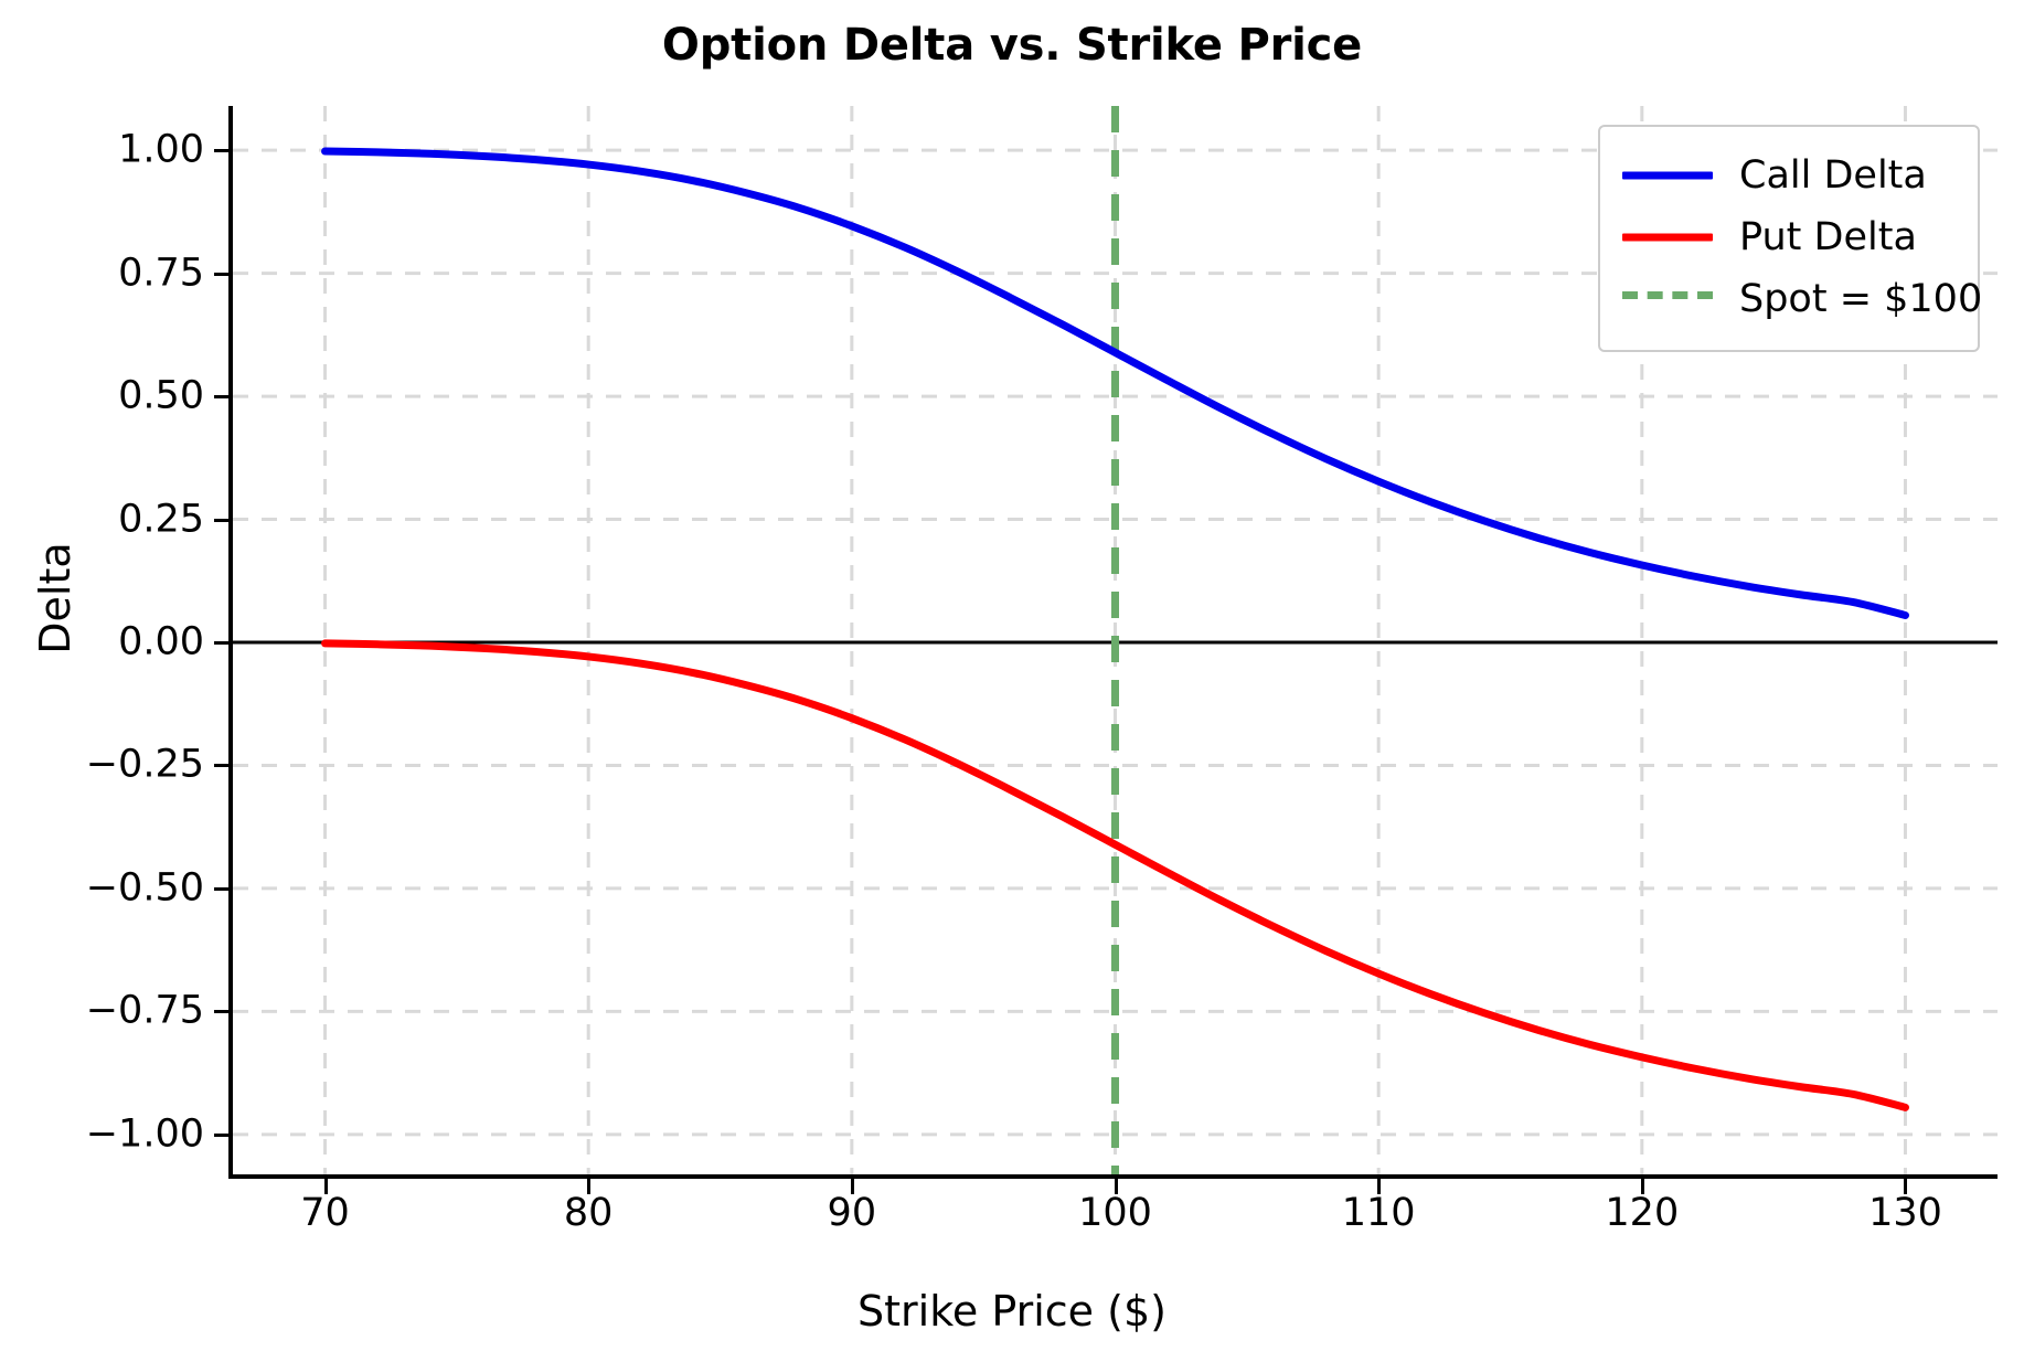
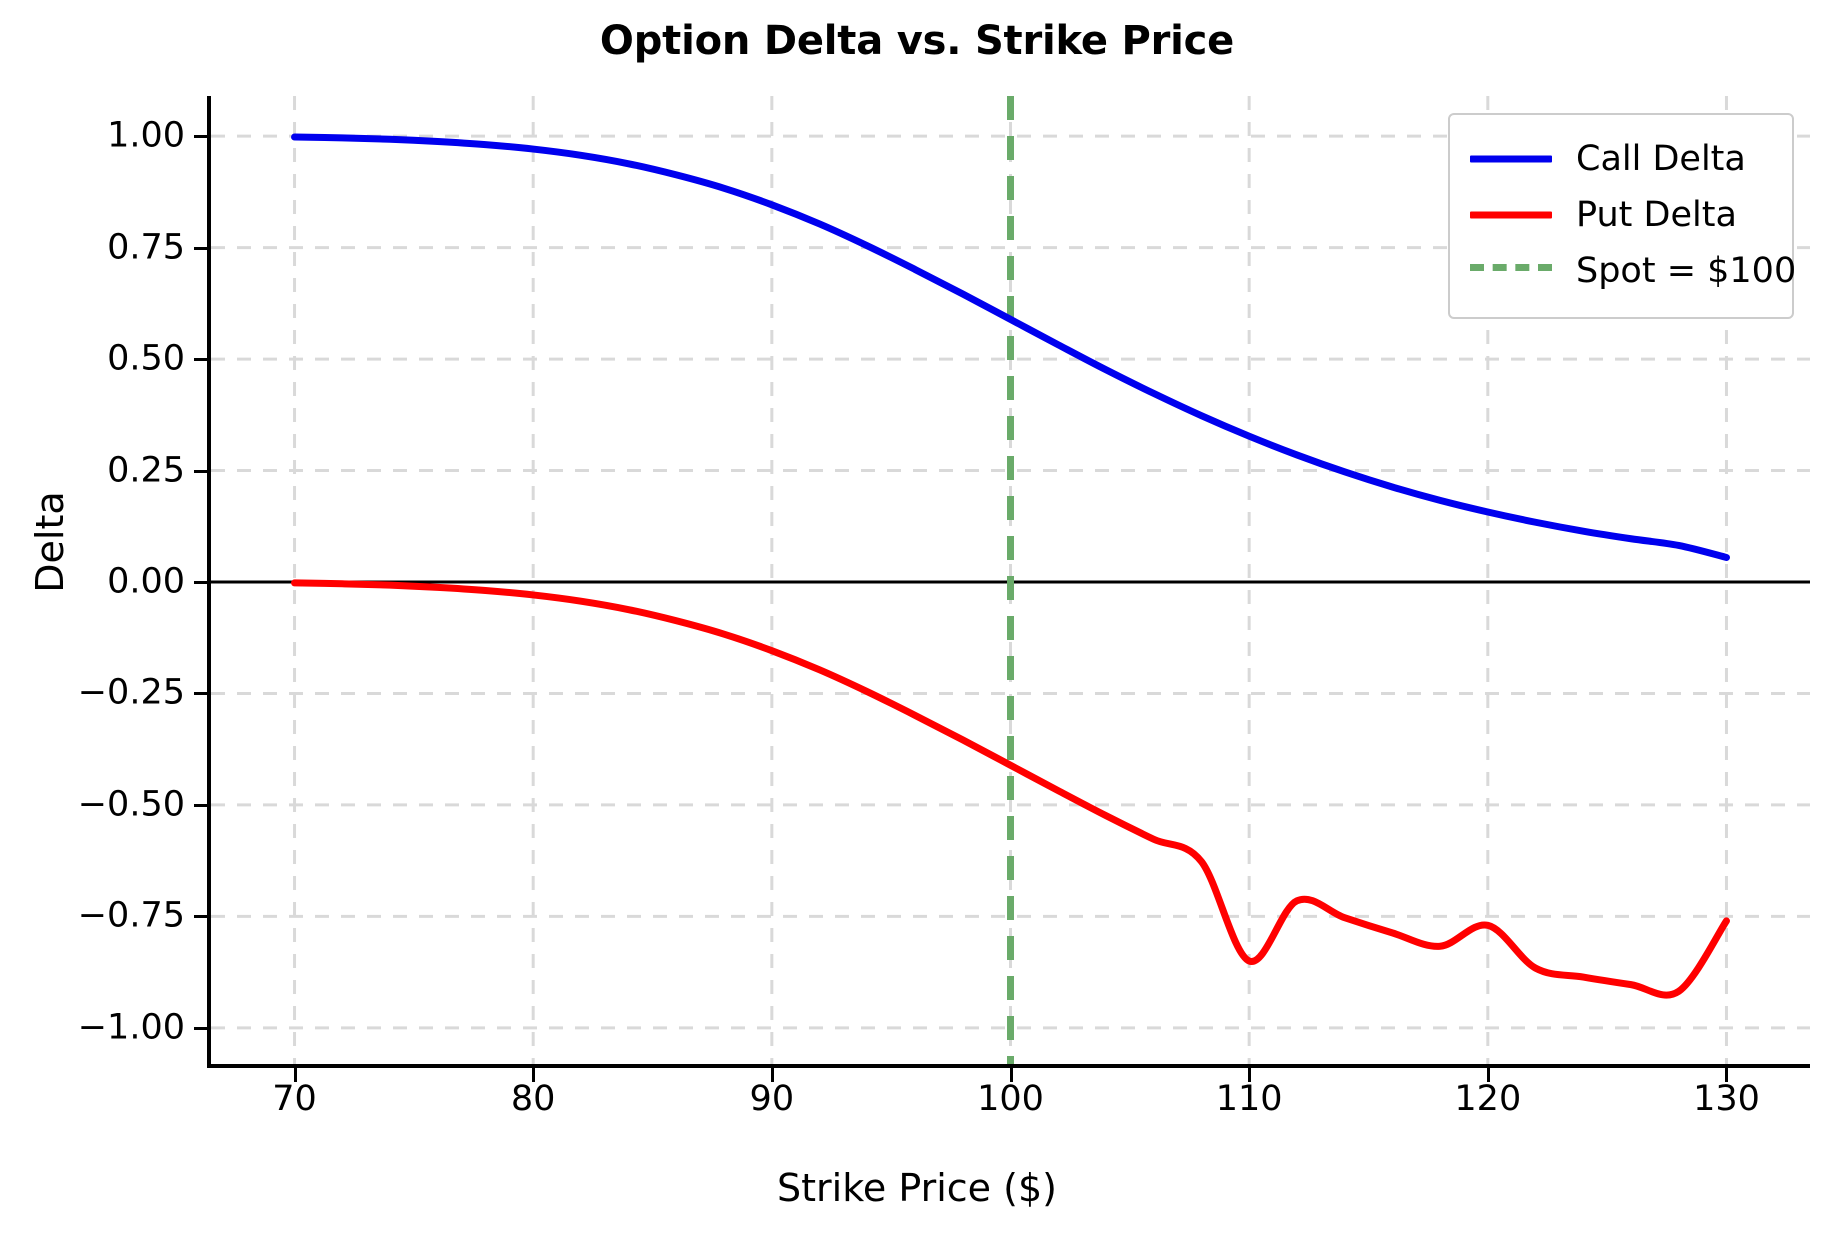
Put Delta/110: -0.67 -> -0.85
Put Delta/120: -0.84 -> -0.77
Put Delta/130: -0.94 -> -0.76
